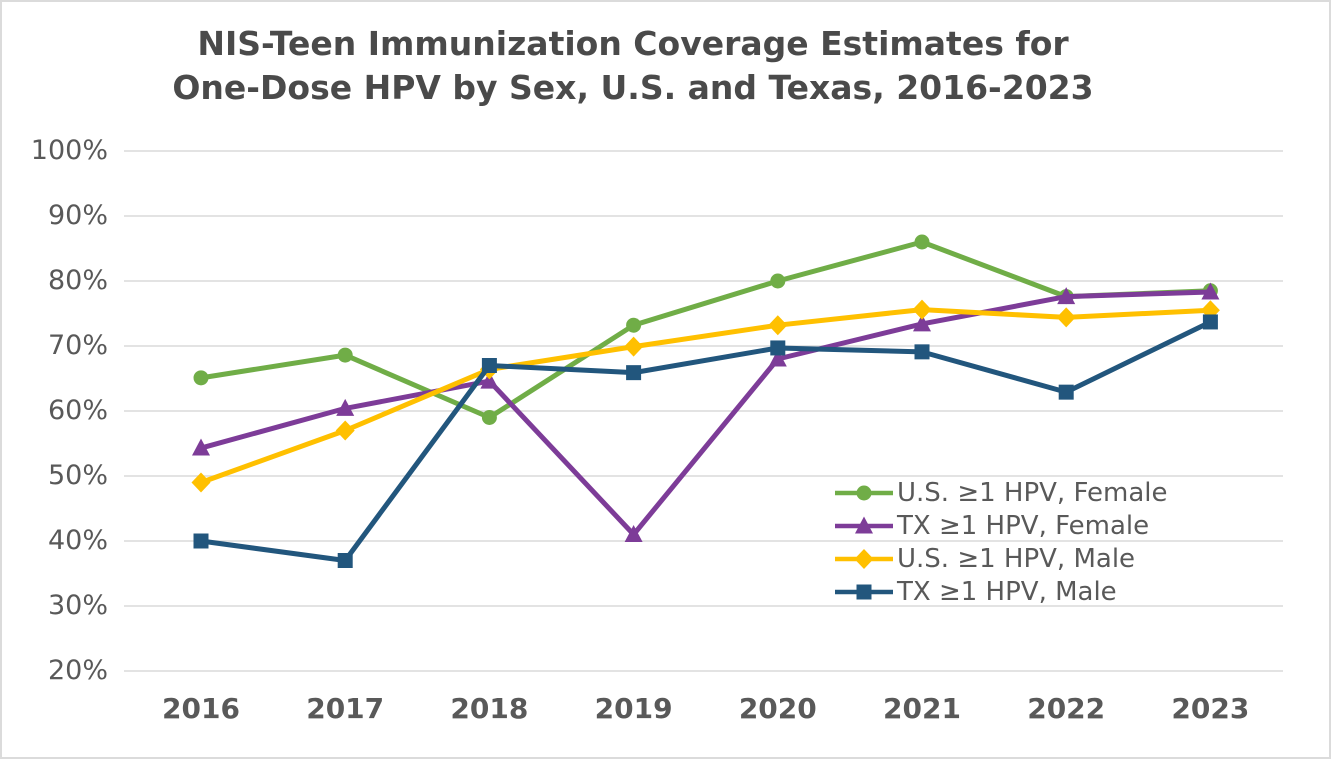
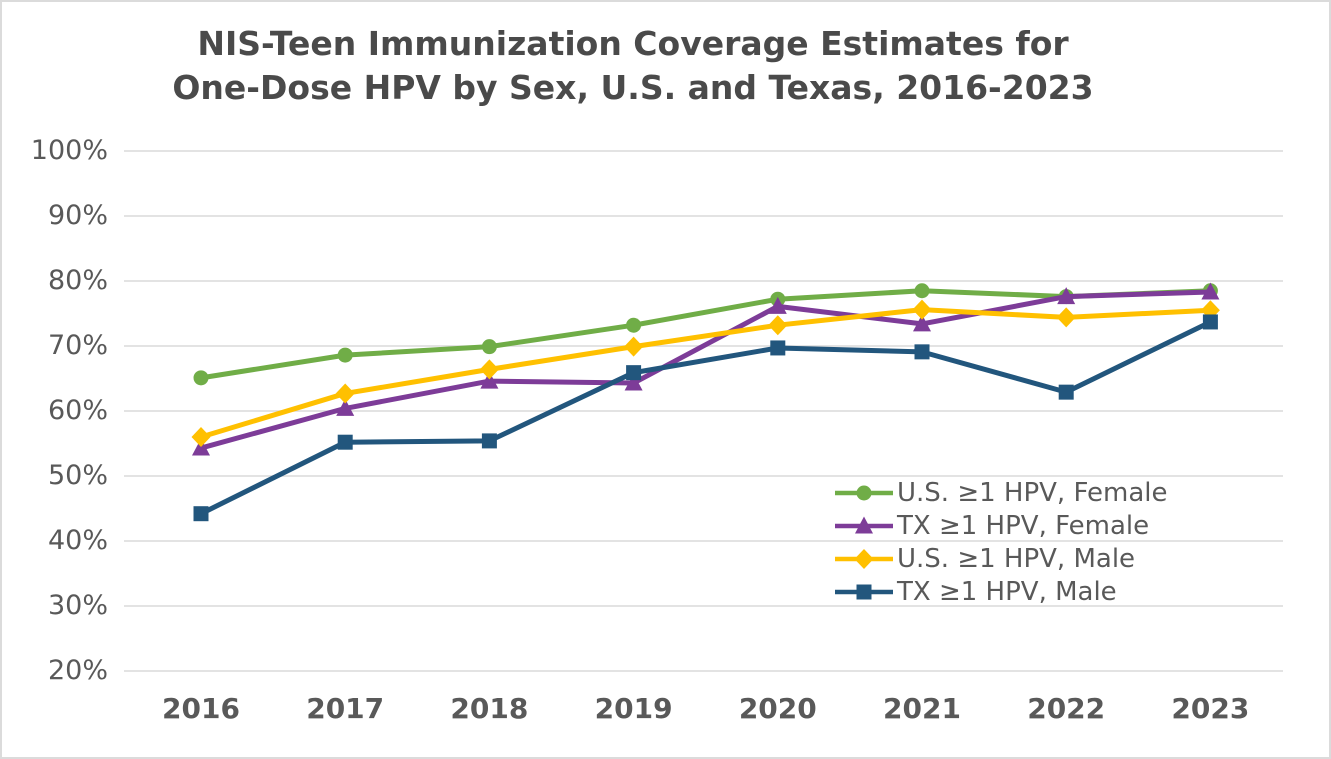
U.S. ≥1 HPV, Male/2016: 49% -> 56%
TX ≥1 HPV, Male/2016: 40% -> 44%
U.S. ≥1 HPV, Male/2017: 57% -> 63%
TX ≥1 HPV, Male/2017: 37% -> 55%
U.S. ≥1 HPV, Female/2018: 59% -> 70%
TX ≥1 HPV, Male/2018: 67% -> 55%
TX ≥1 HPV, Female/2019: 41% -> 64%
U.S. ≥1 HPV, Female/2020: 80% -> 77%
TX ≥1 HPV, Female/2020: 68% -> 76%
U.S. ≥1 HPV, Female/2021: 86% -> 78%
